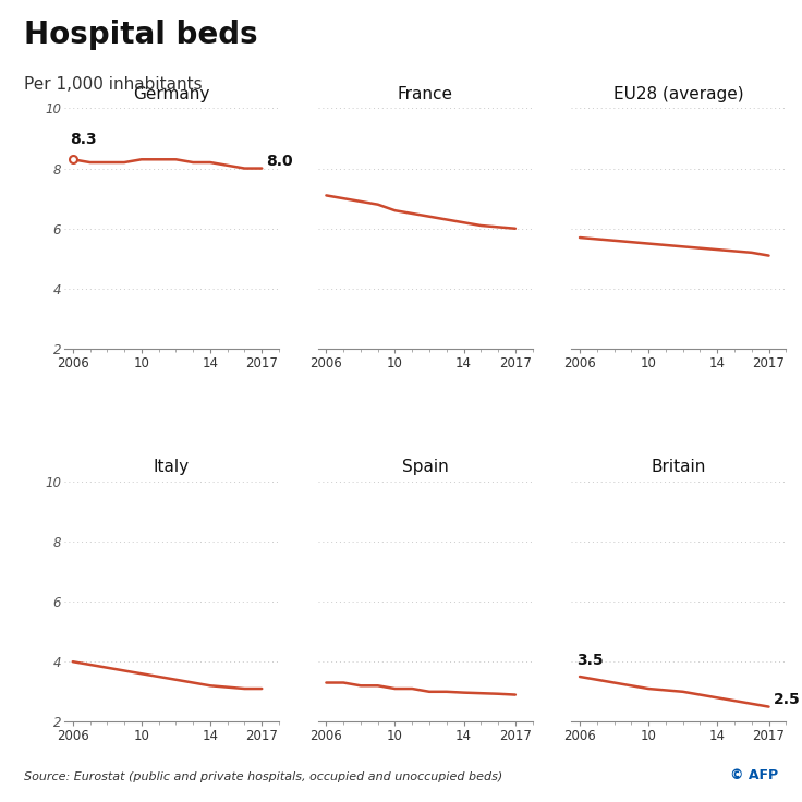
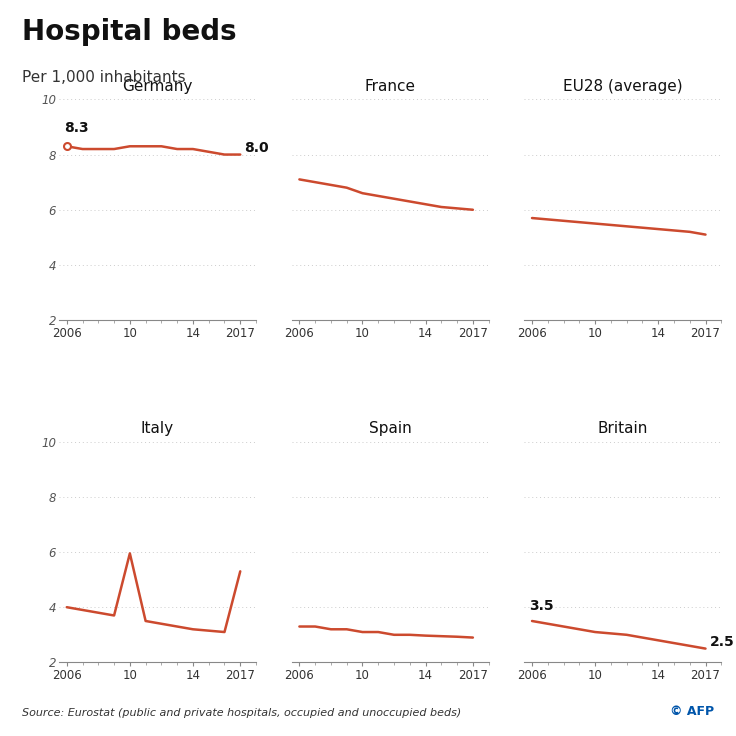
Italy/10: 3.60 -> 5.95
Italy/2017: 3.10 -> 5.30
